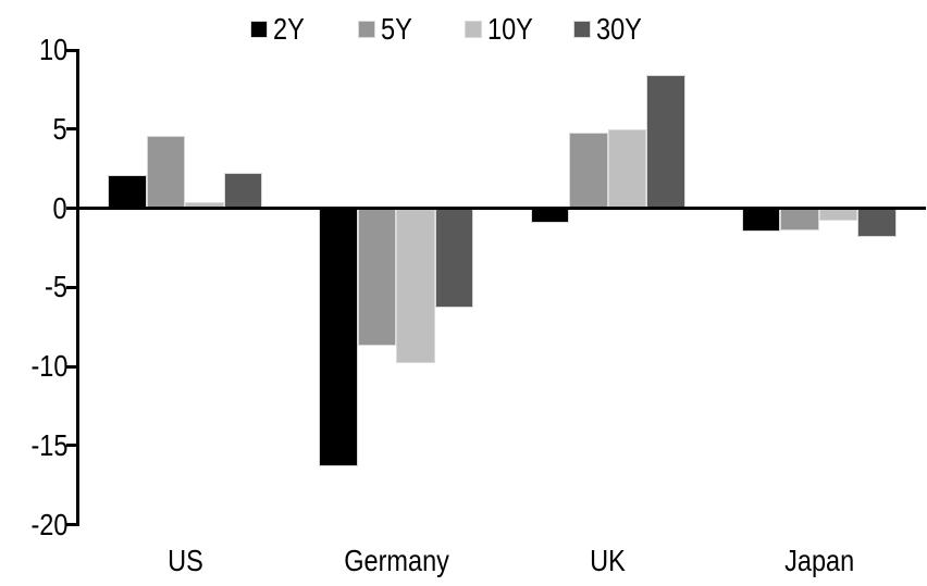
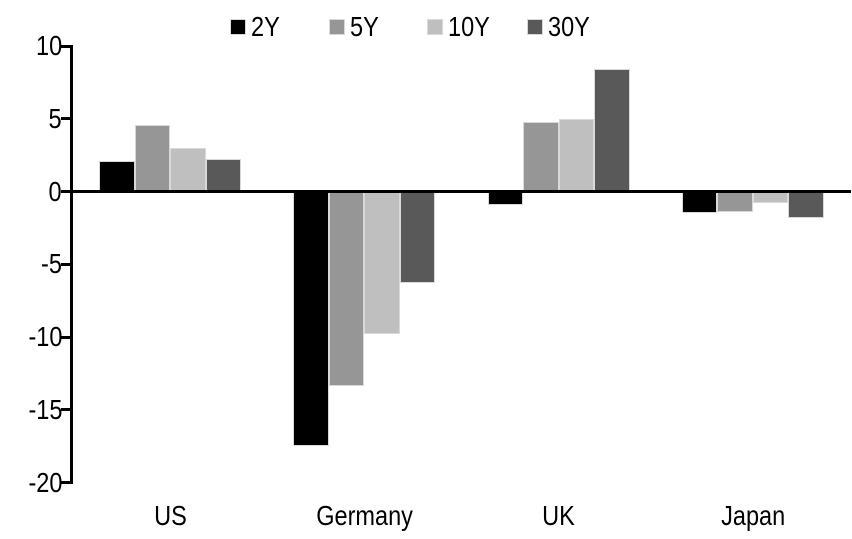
10Y/US: 0.4 -> 3.0
2Y/Germany: -16.3 -> -17.5
5Y/Germany: -8.7 -> -13.4
